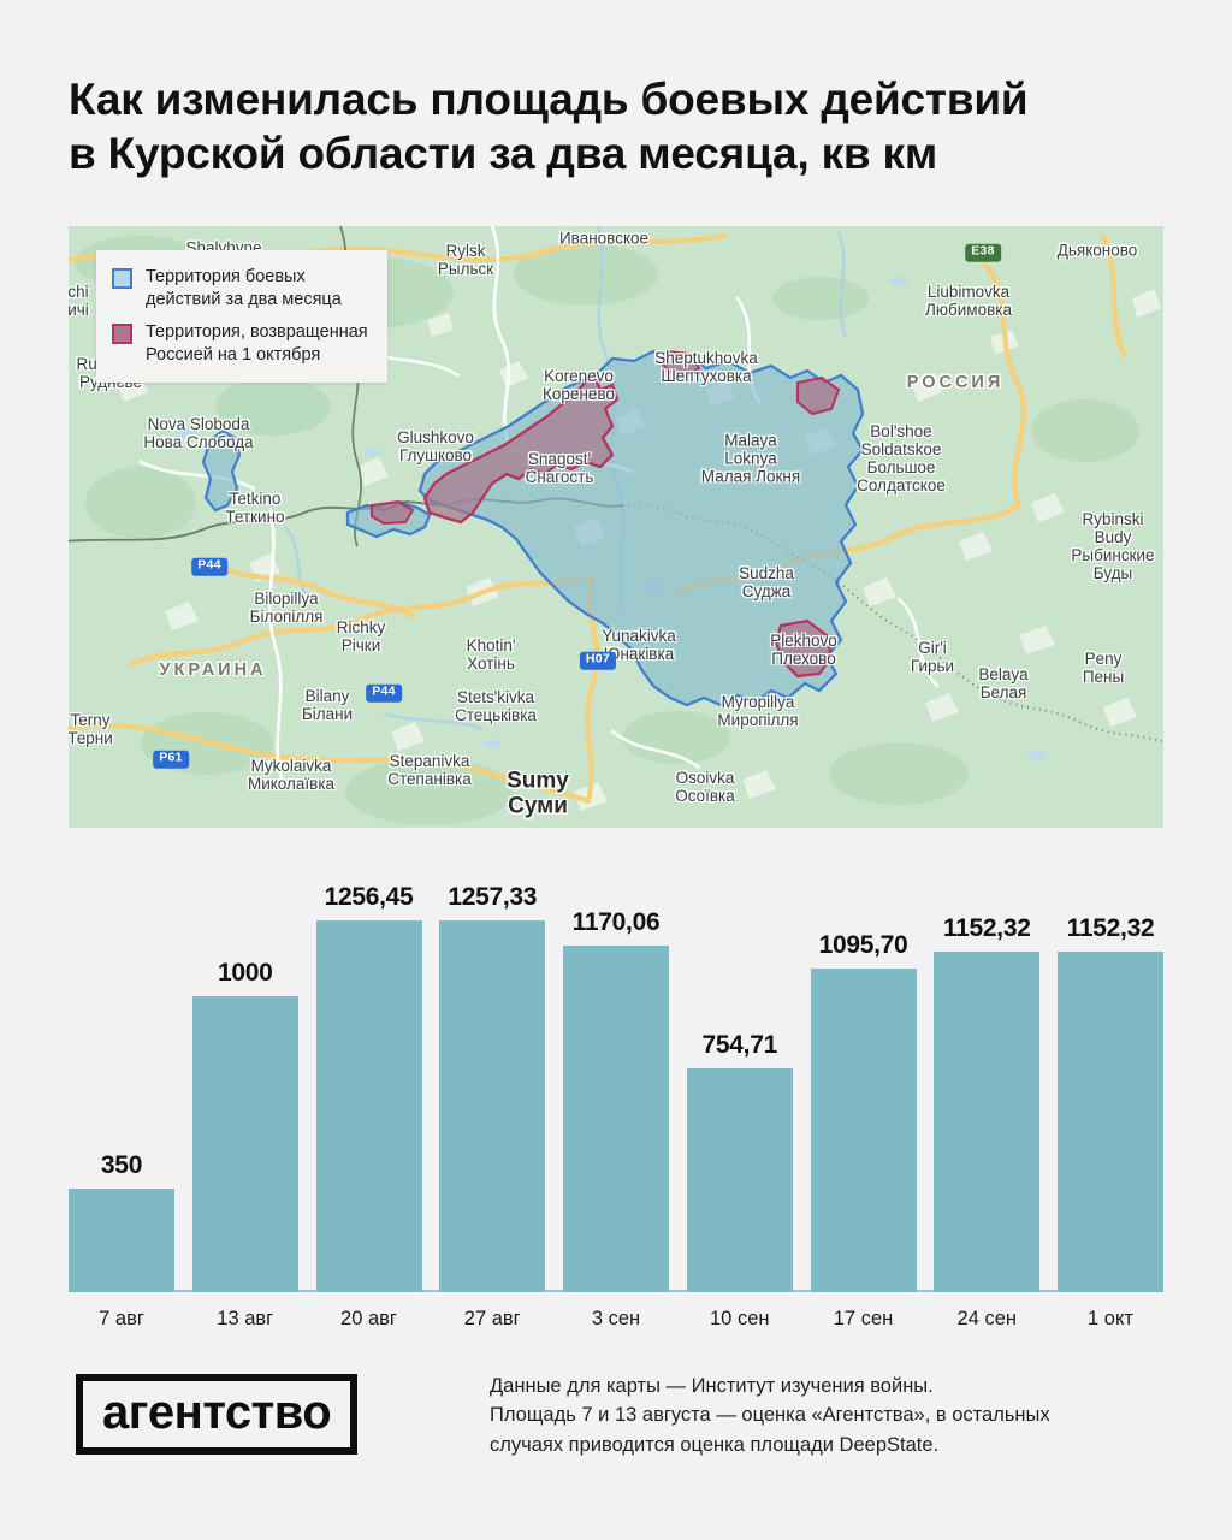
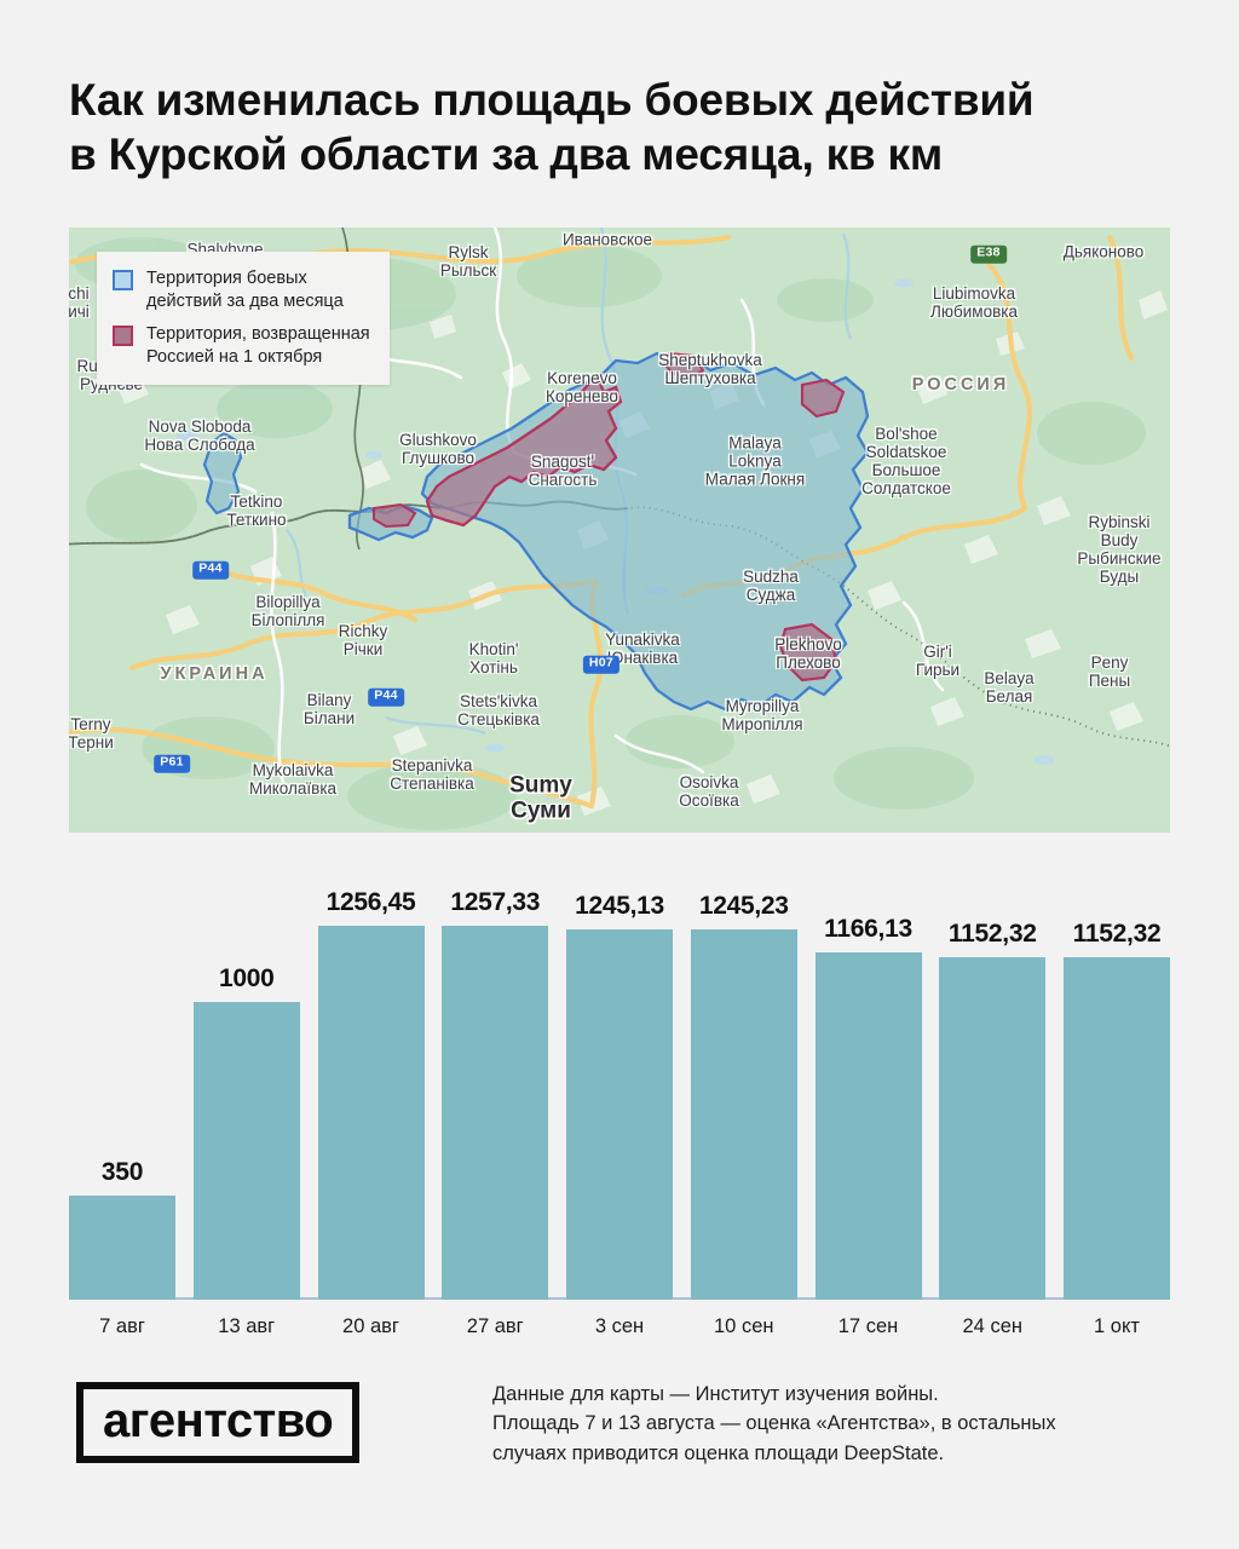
3 сен: 1170,06 -> 1245,13
10 сен: 754,71 -> 1245,23
17 сен: 1095,70 -> 1166,13
